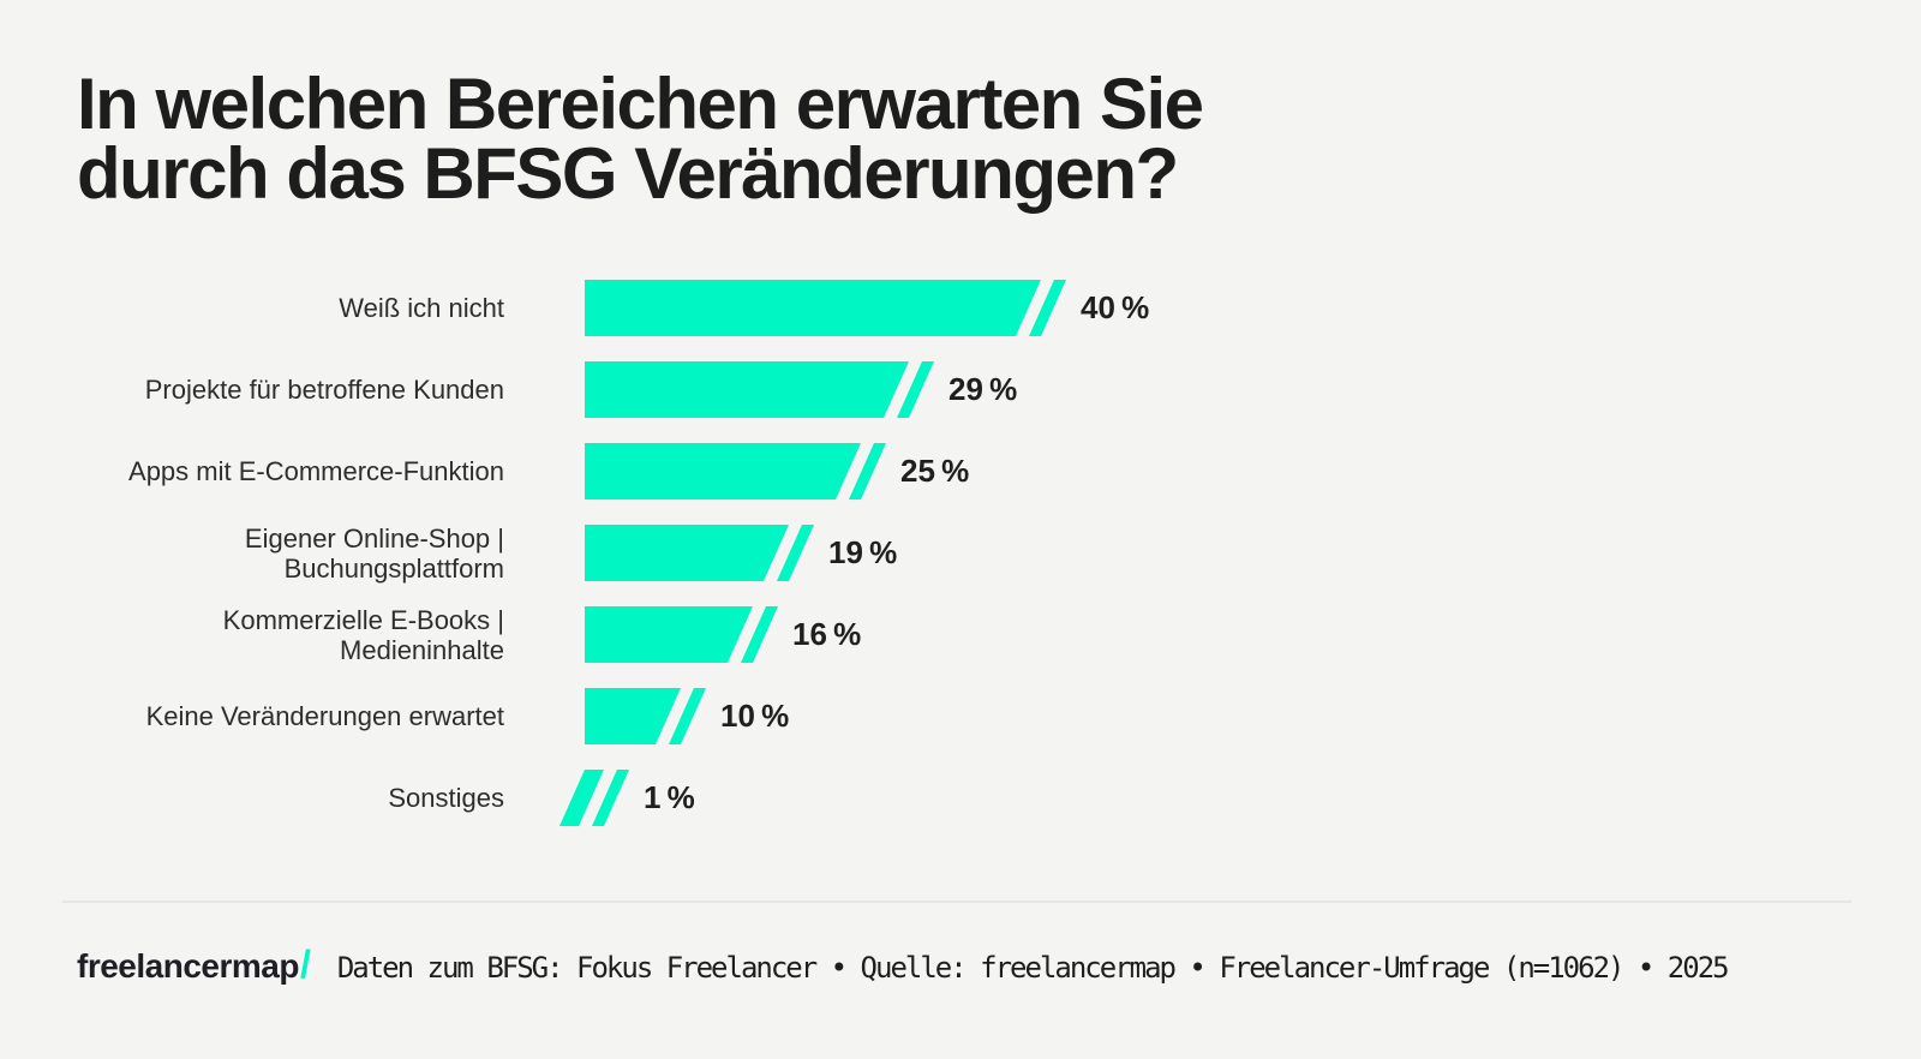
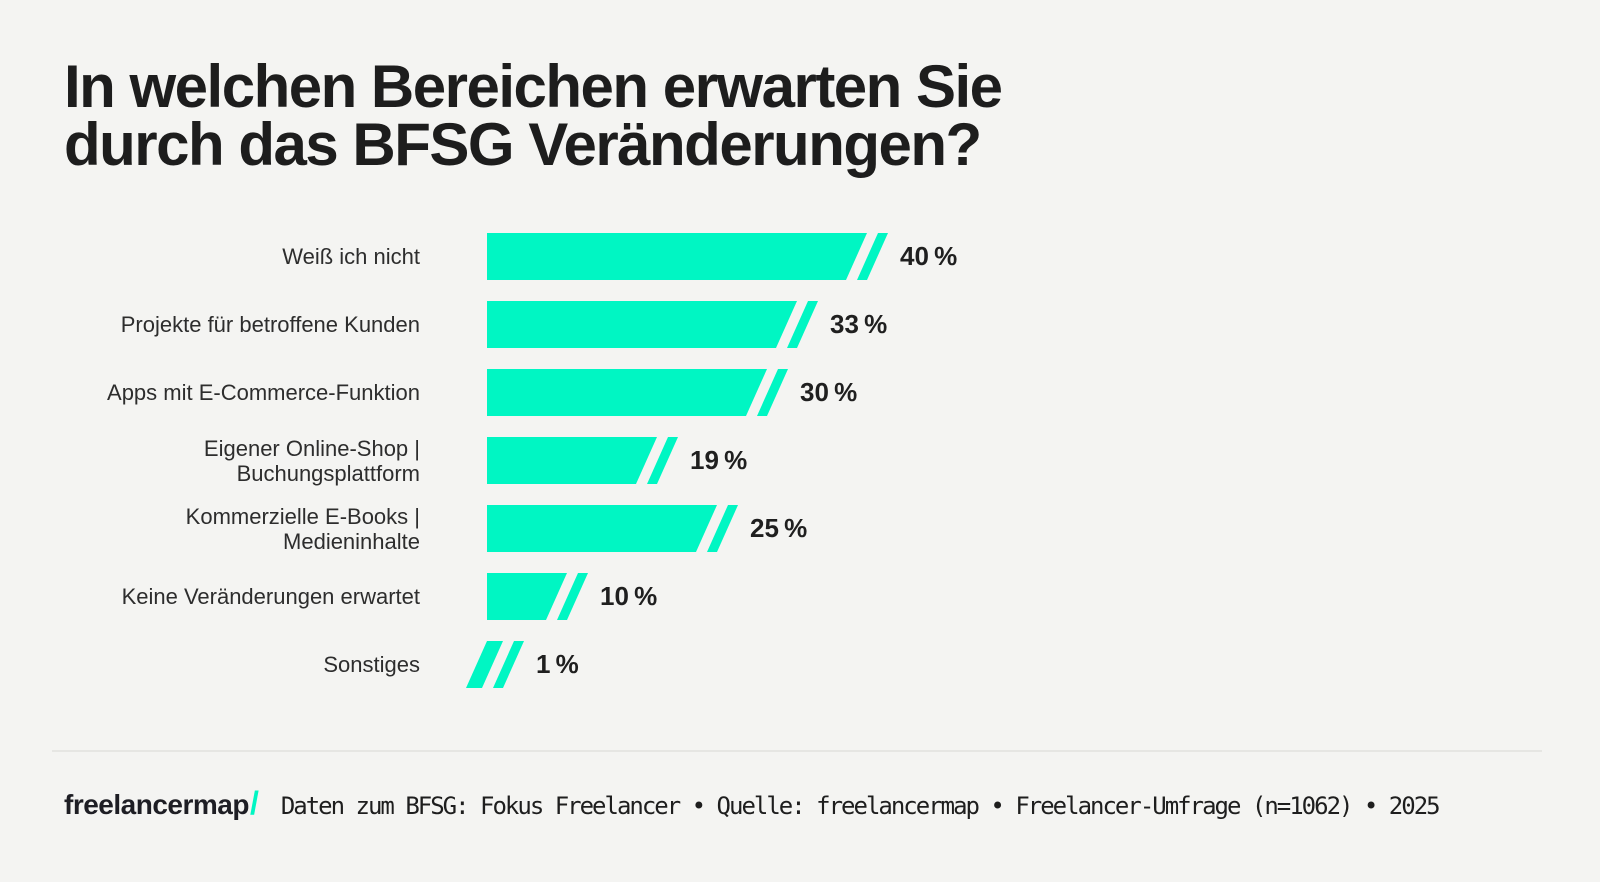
Projekte für betroffene Kunden: 29 -> 33
Apps mit E-Commerce-Funktion: 25 -> 30
Kommerzielle E-Books | Medieninhalte: 16 -> 25
